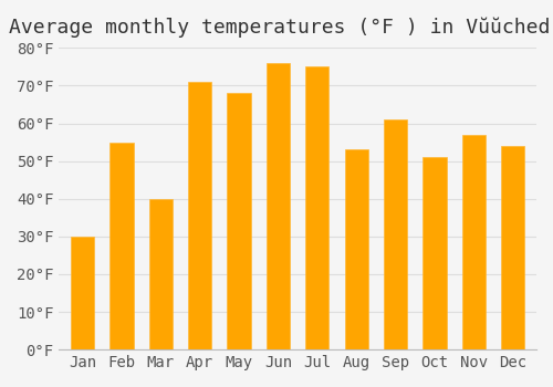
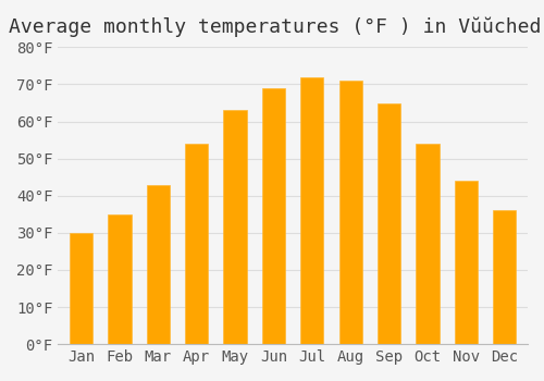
Feb: 55°F -> 35°F
Mar: 40°F -> 43°F
Apr: 71°F -> 54°F
May: 68°F -> 63°F
Jun: 76°F -> 69°F
Jul: 75°F -> 72°F
Aug: 53°F -> 71°F
Sep: 61°F -> 65°F
Oct: 51°F -> 54°F
Nov: 57°F -> 44°F
Dec: 54°F -> 36°F
